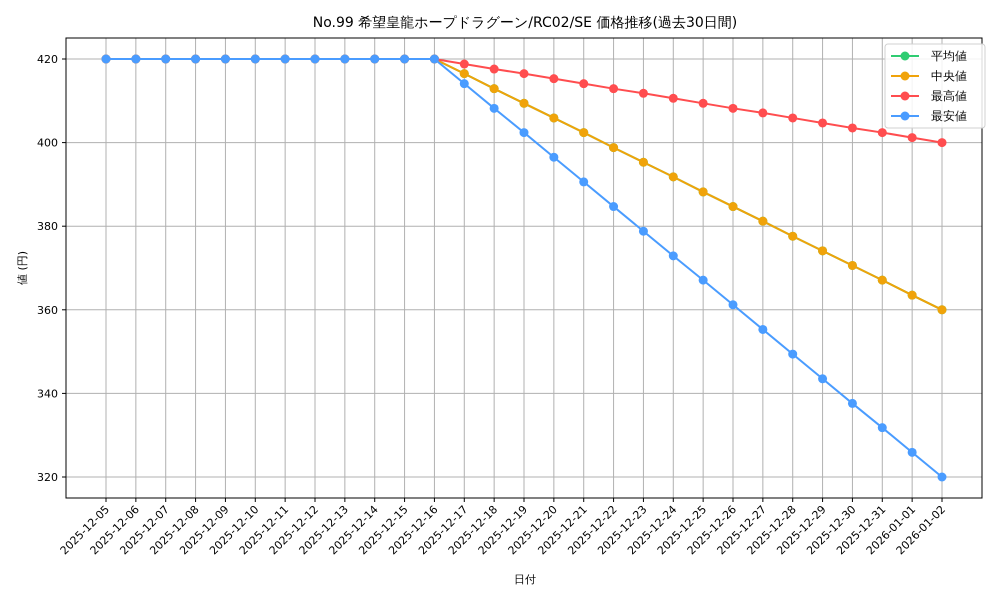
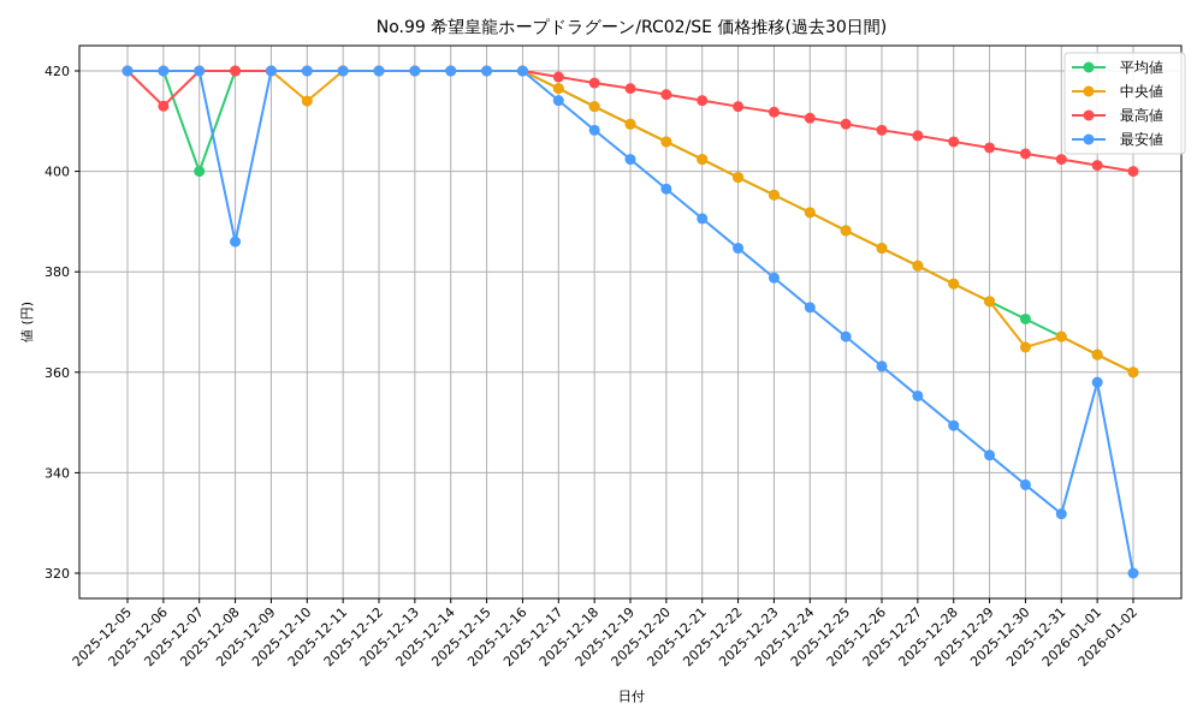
最高値/2025-12-06: 420 -> 413
平均値/2025-12-07: 420 -> 400
最安値/2025-12-08: 420 -> 386
中央値/2025-12-10: 420 -> 414
中央値/2025-12-30: 371 -> 365
最安値/2026-01-01: 326 -> 358
